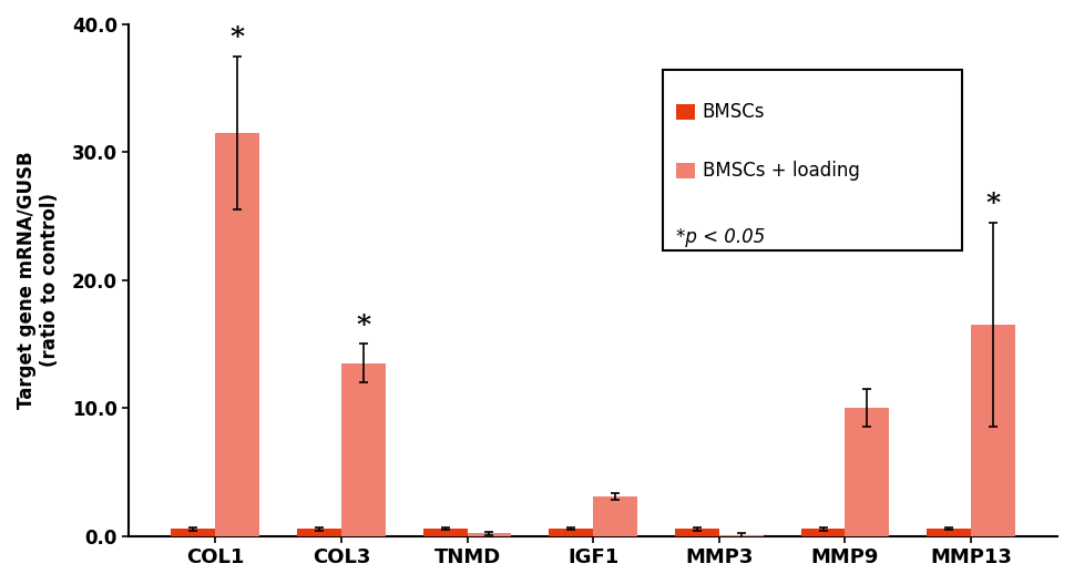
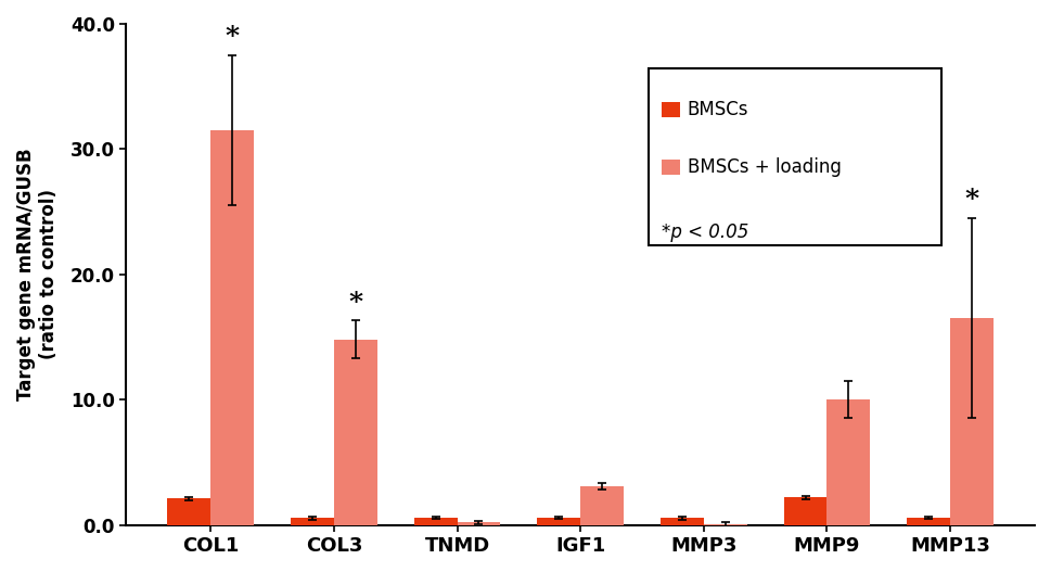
BMSCs/COL1: 0.6 -> 2.1
BMSCs + loading/COL3: 13.5 -> 14.8
BMSCs/MMP9: 0.6 -> 2.2
